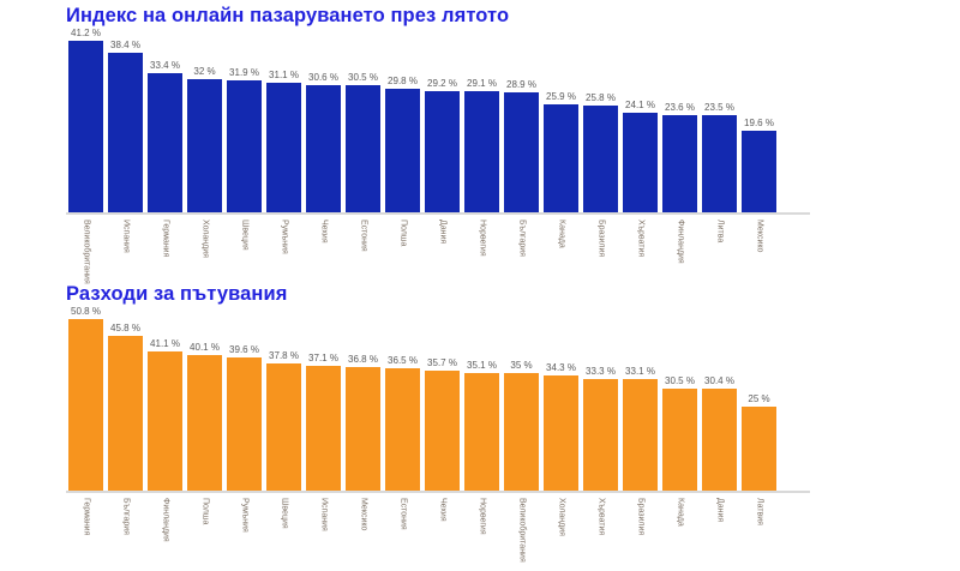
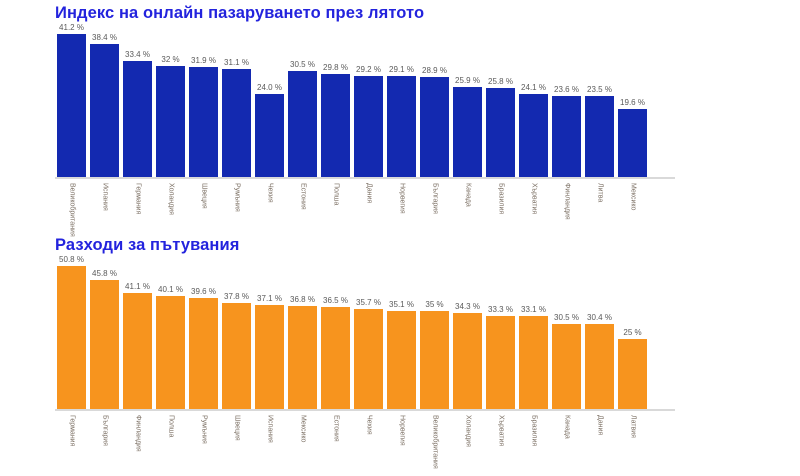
Индекс на онлайн пазаруването през лятото/Чехия: 30.6 -> 24.0
